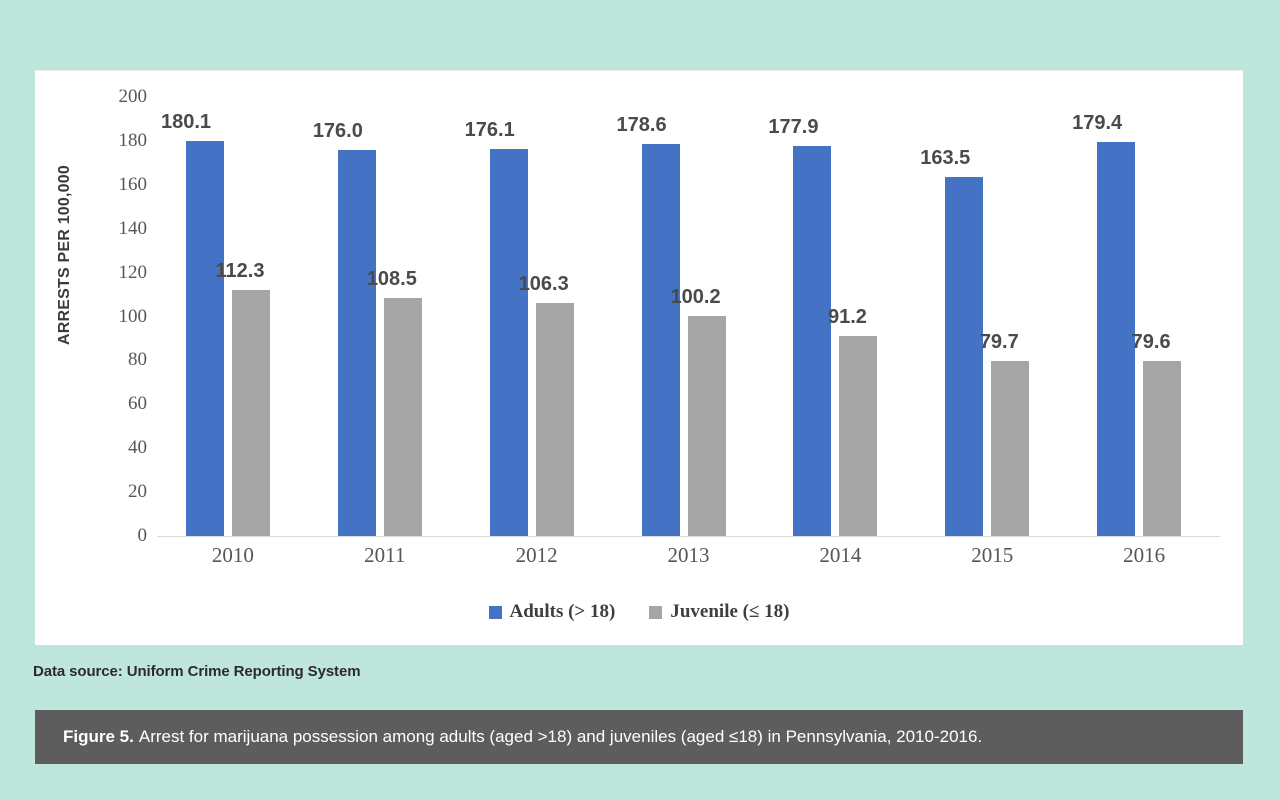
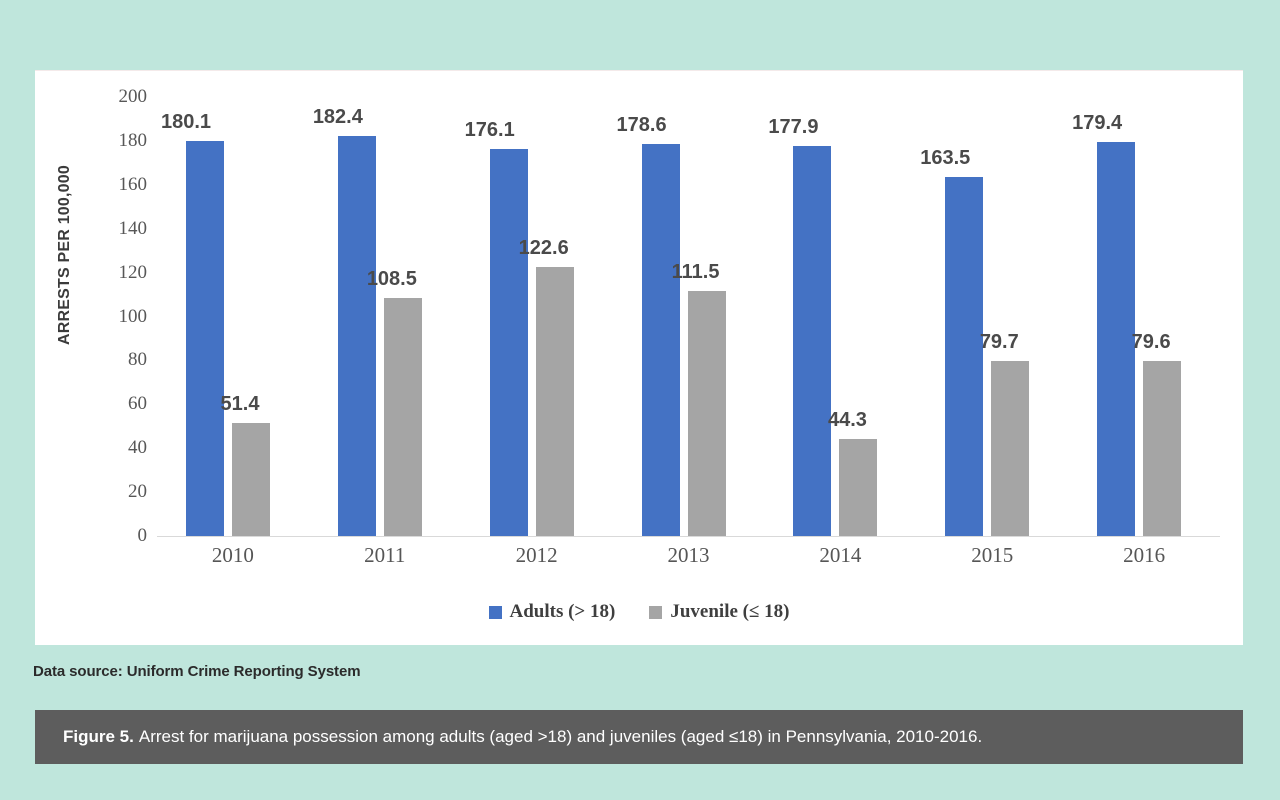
Juvenile (≤ 18)/2010: 112.3 -> 51.4
Adults (> 18)/2011: 176.0 -> 182.4
Juvenile (≤ 18)/2012: 106.3 -> 122.6
Juvenile (≤ 18)/2013: 100.2 -> 111.5
Juvenile (≤ 18)/2014: 91.2 -> 44.3
